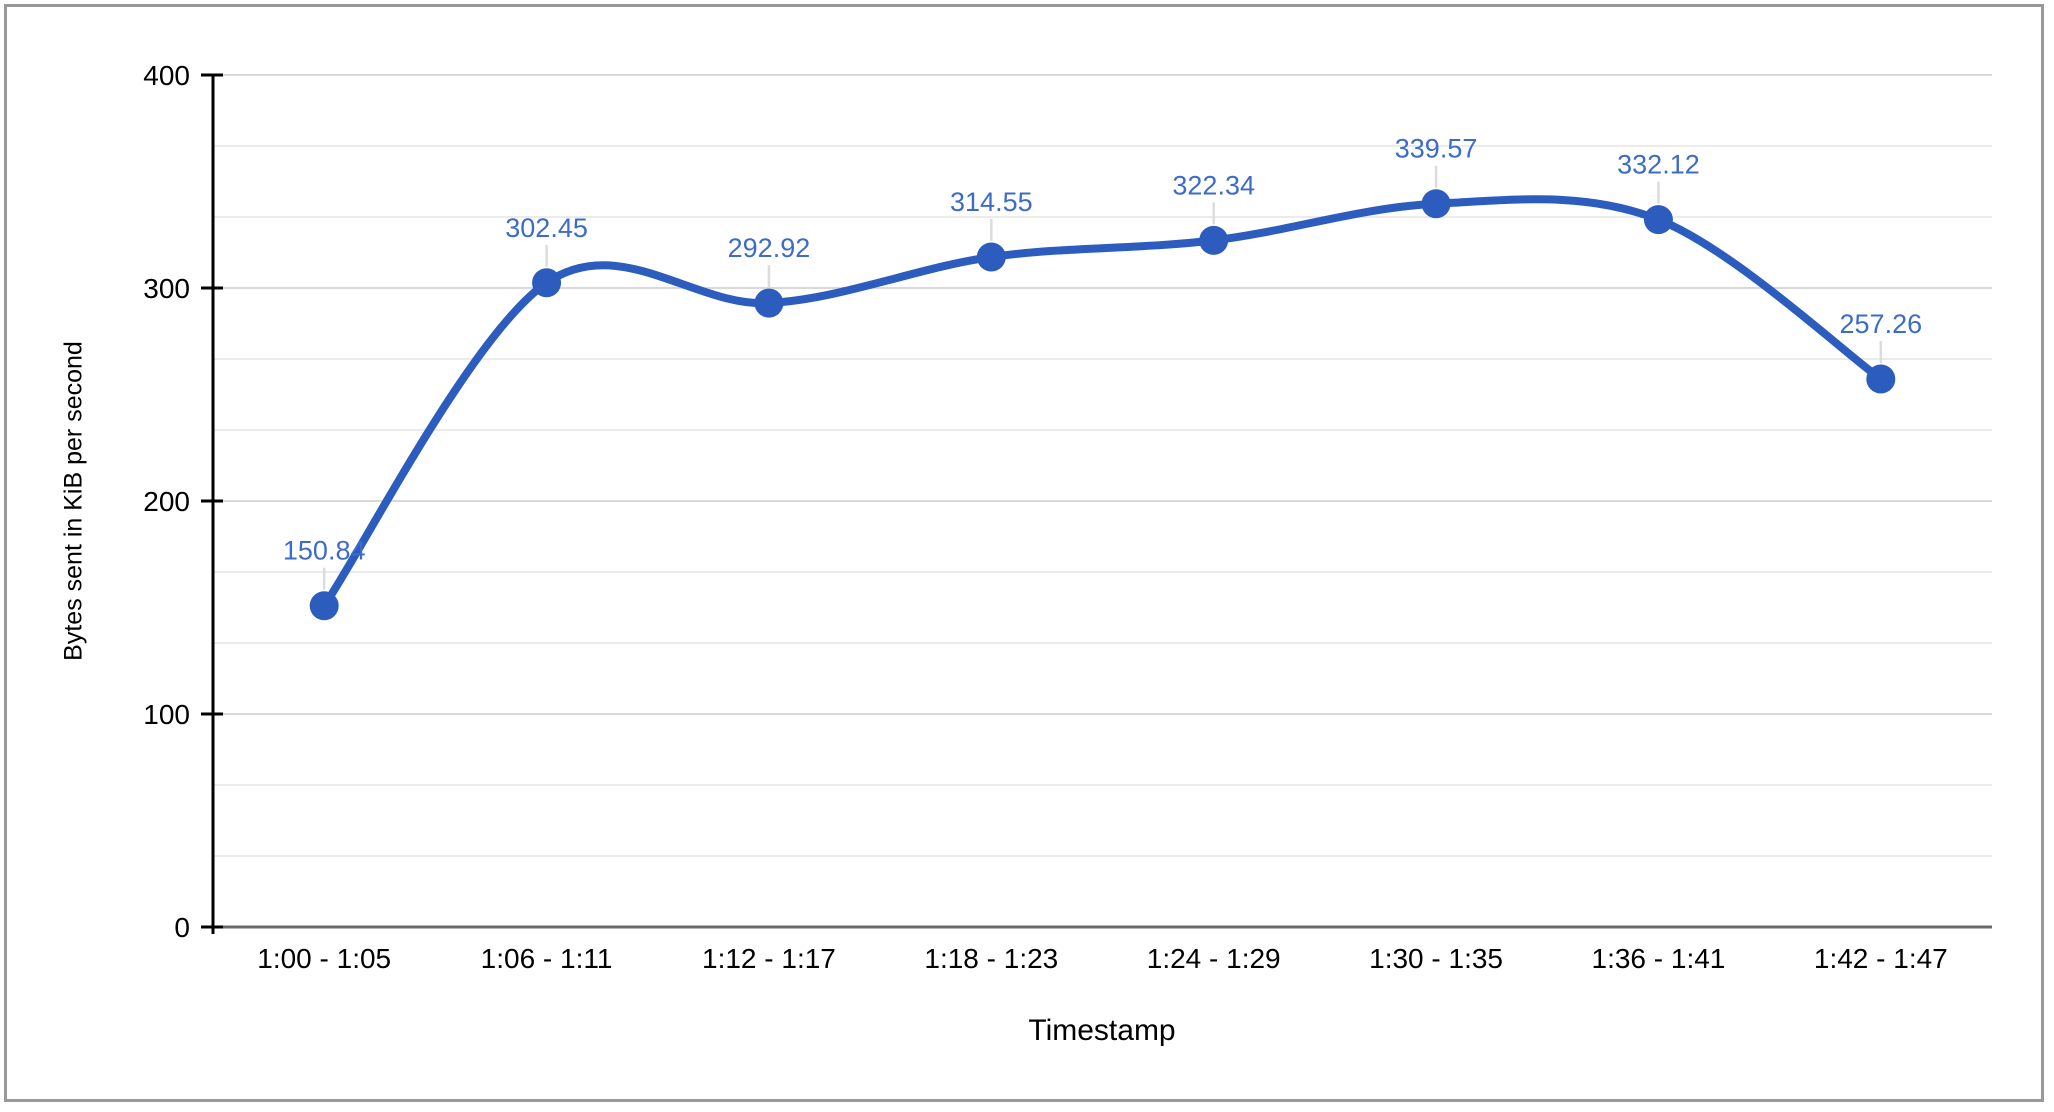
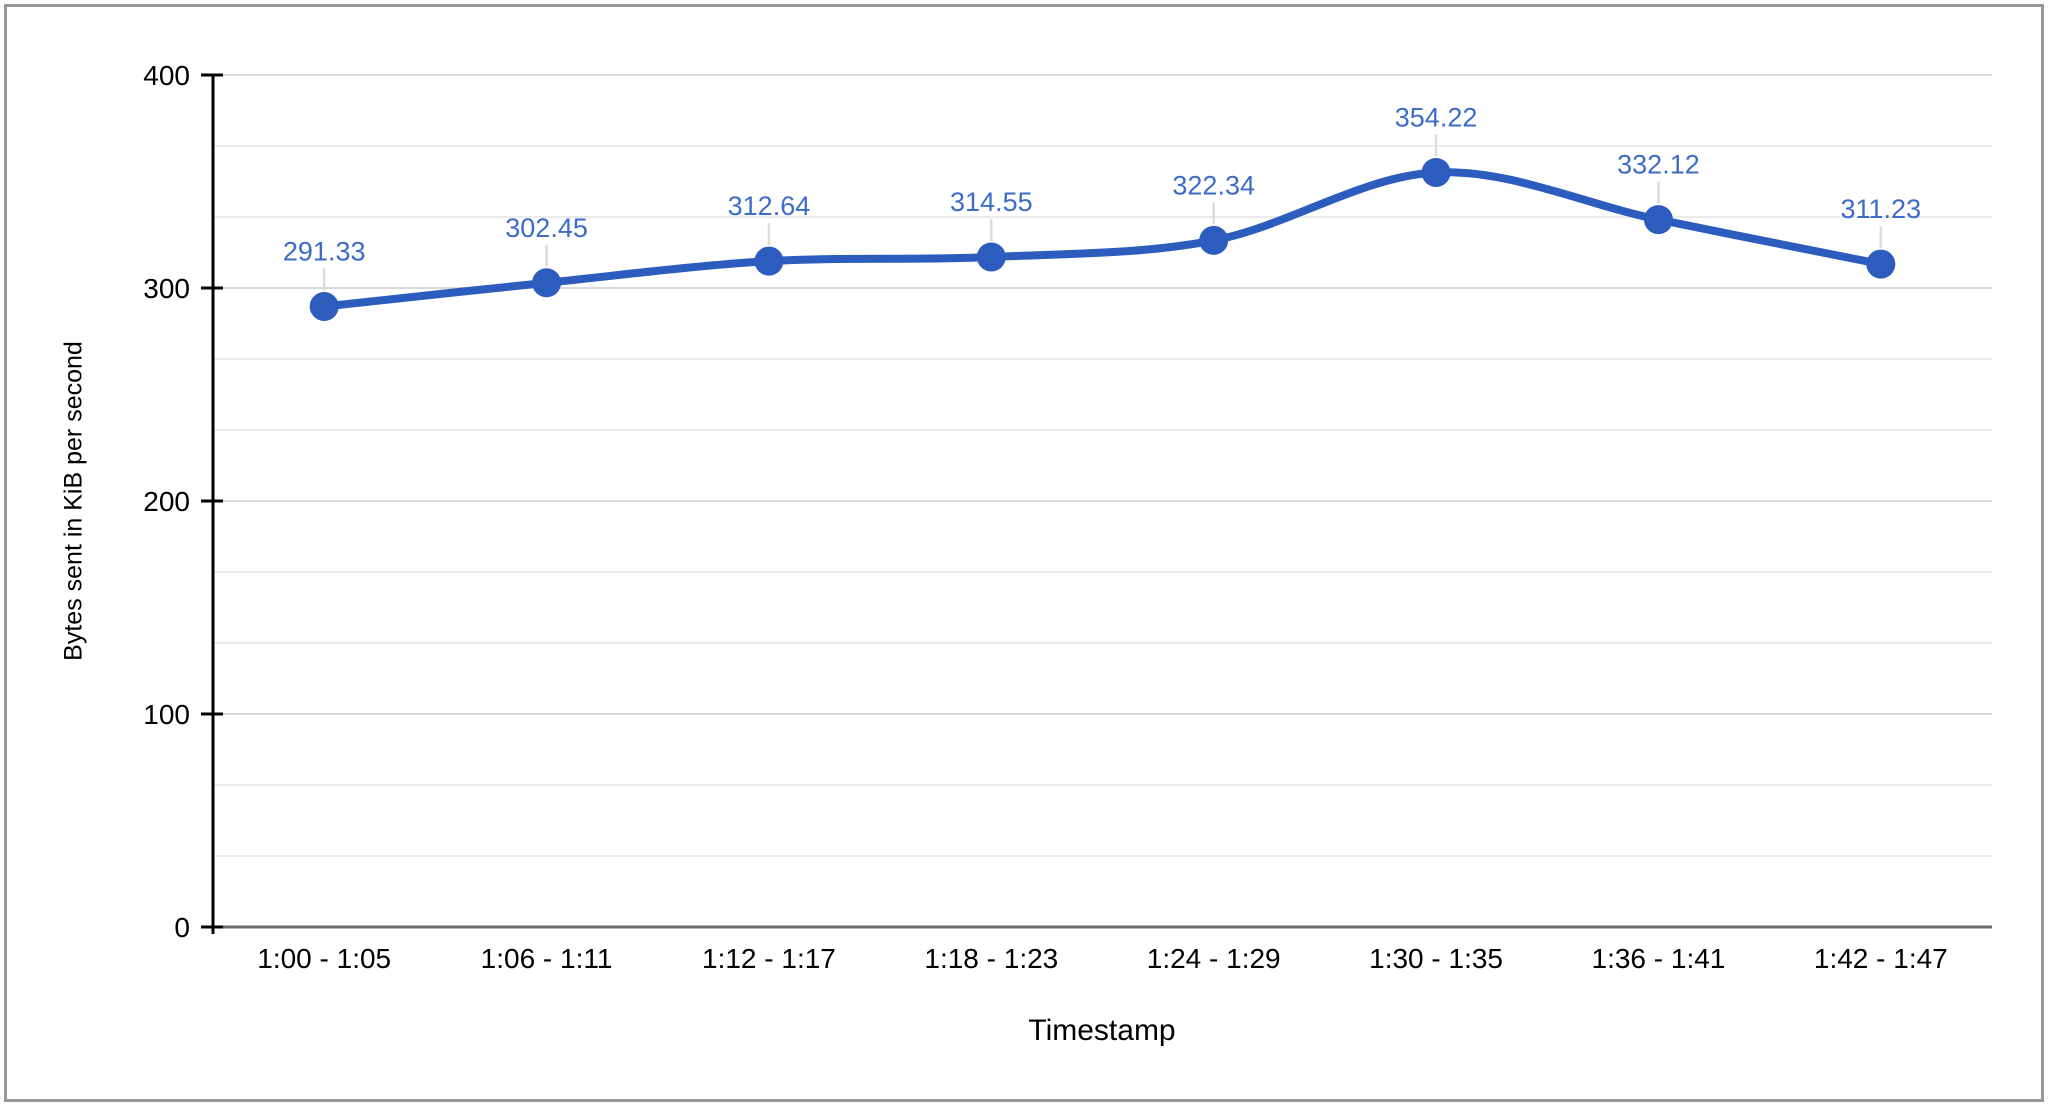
1:00 - 1:05: 150.84 -> 291.33
1:12 - 1:17: 292.92 -> 312.64
1:30 - 1:35: 339.57 -> 354.22
1:42 - 1:47: 257.26 -> 311.23
